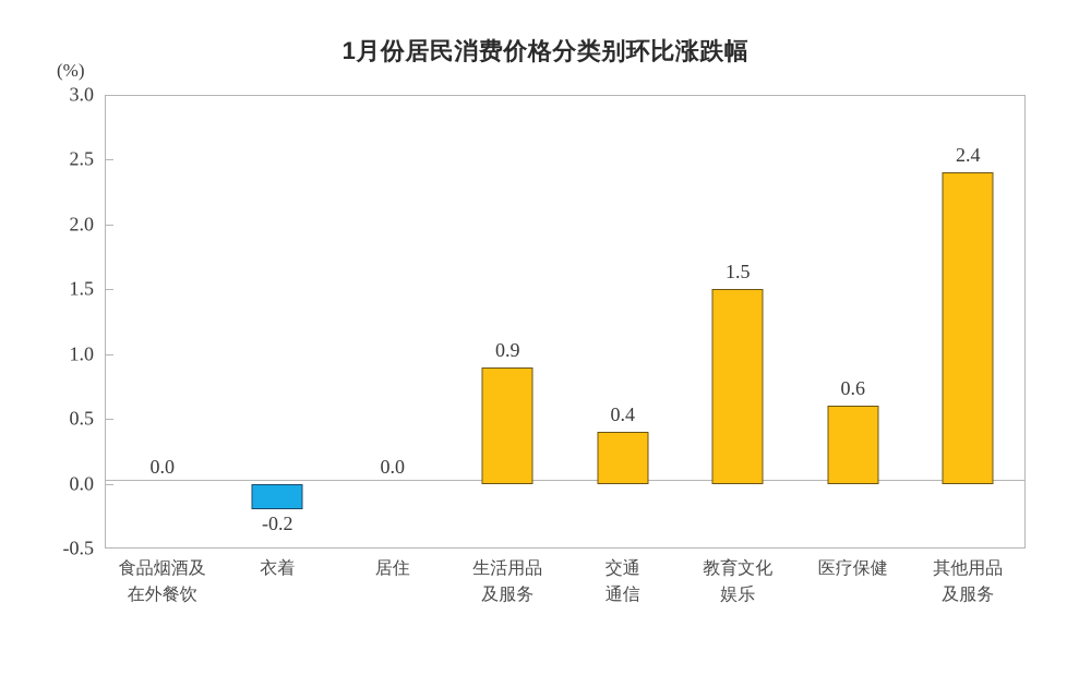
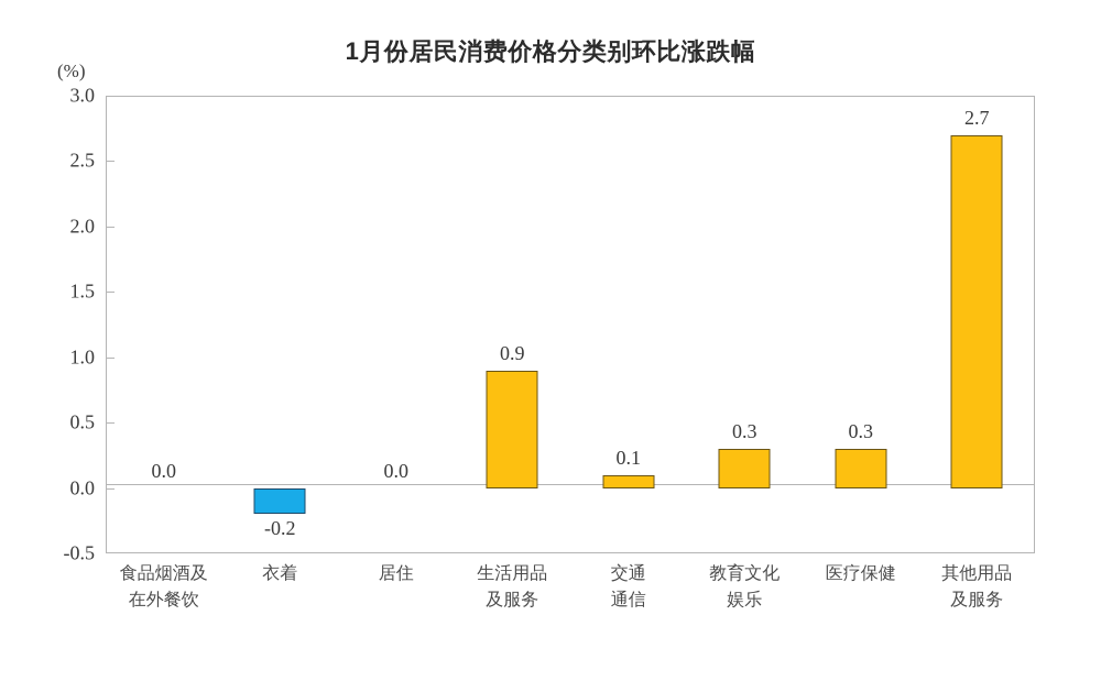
交通 通信: 0.4 -> 0.1
教育文化 娱乐: 1.5 -> 0.3
医疗保健: 0.6 -> 0.3
其他用品 及服务: 2.4 -> 2.7
